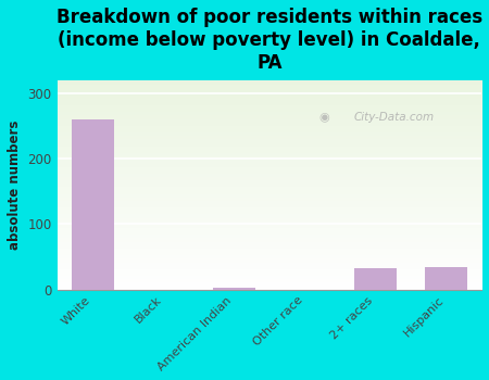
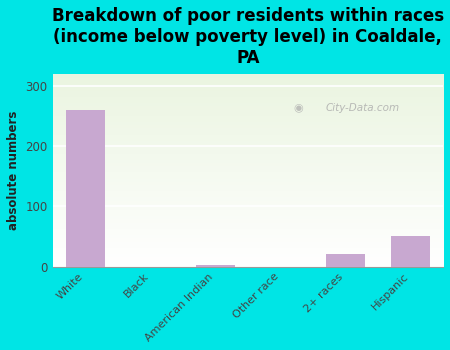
2+ races: 32 -> 20
Hispanic: 34 -> 50
